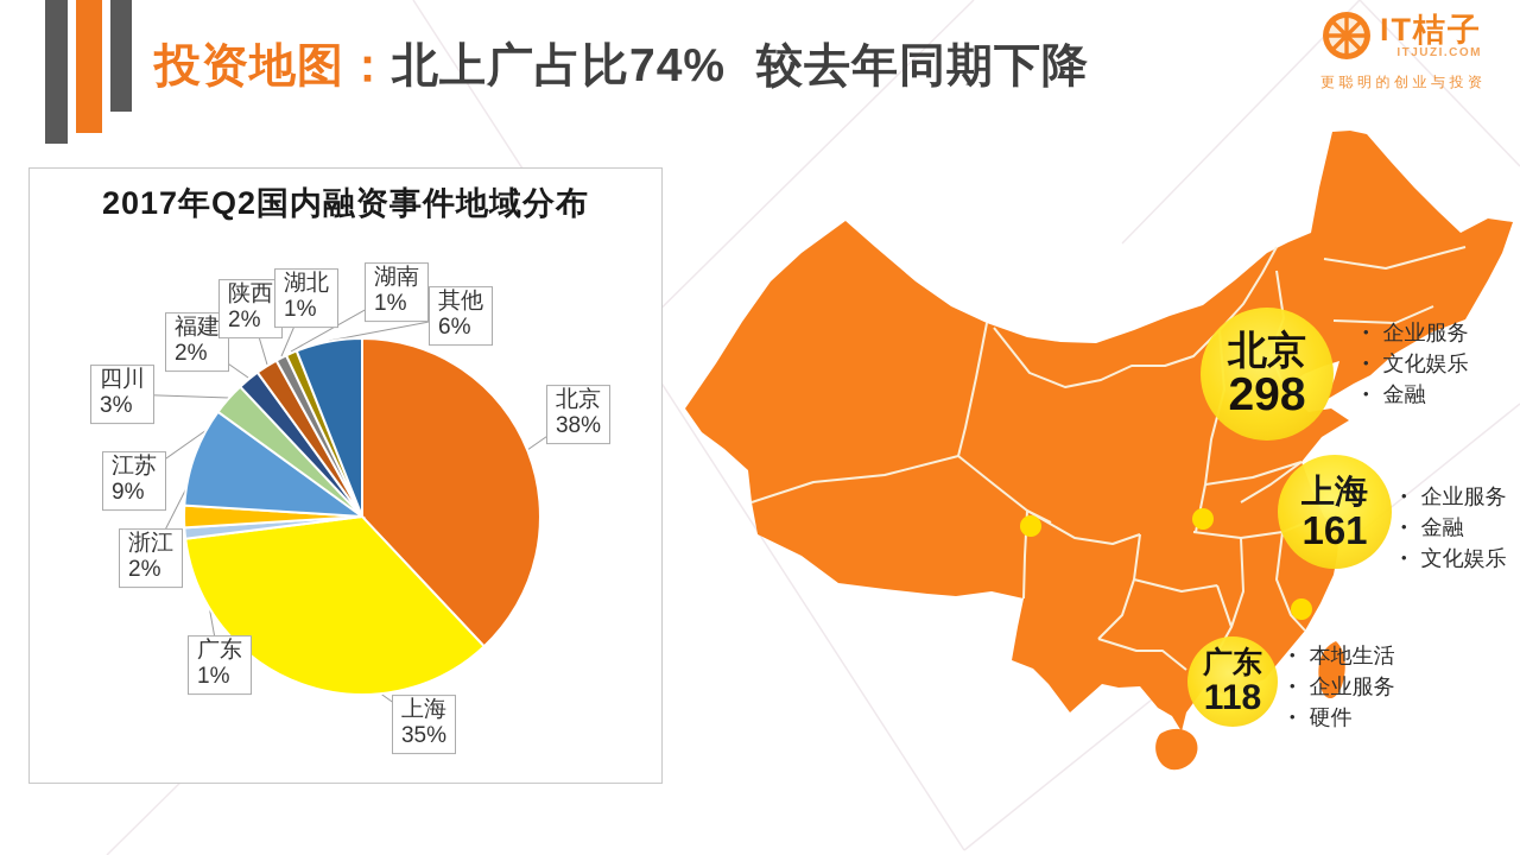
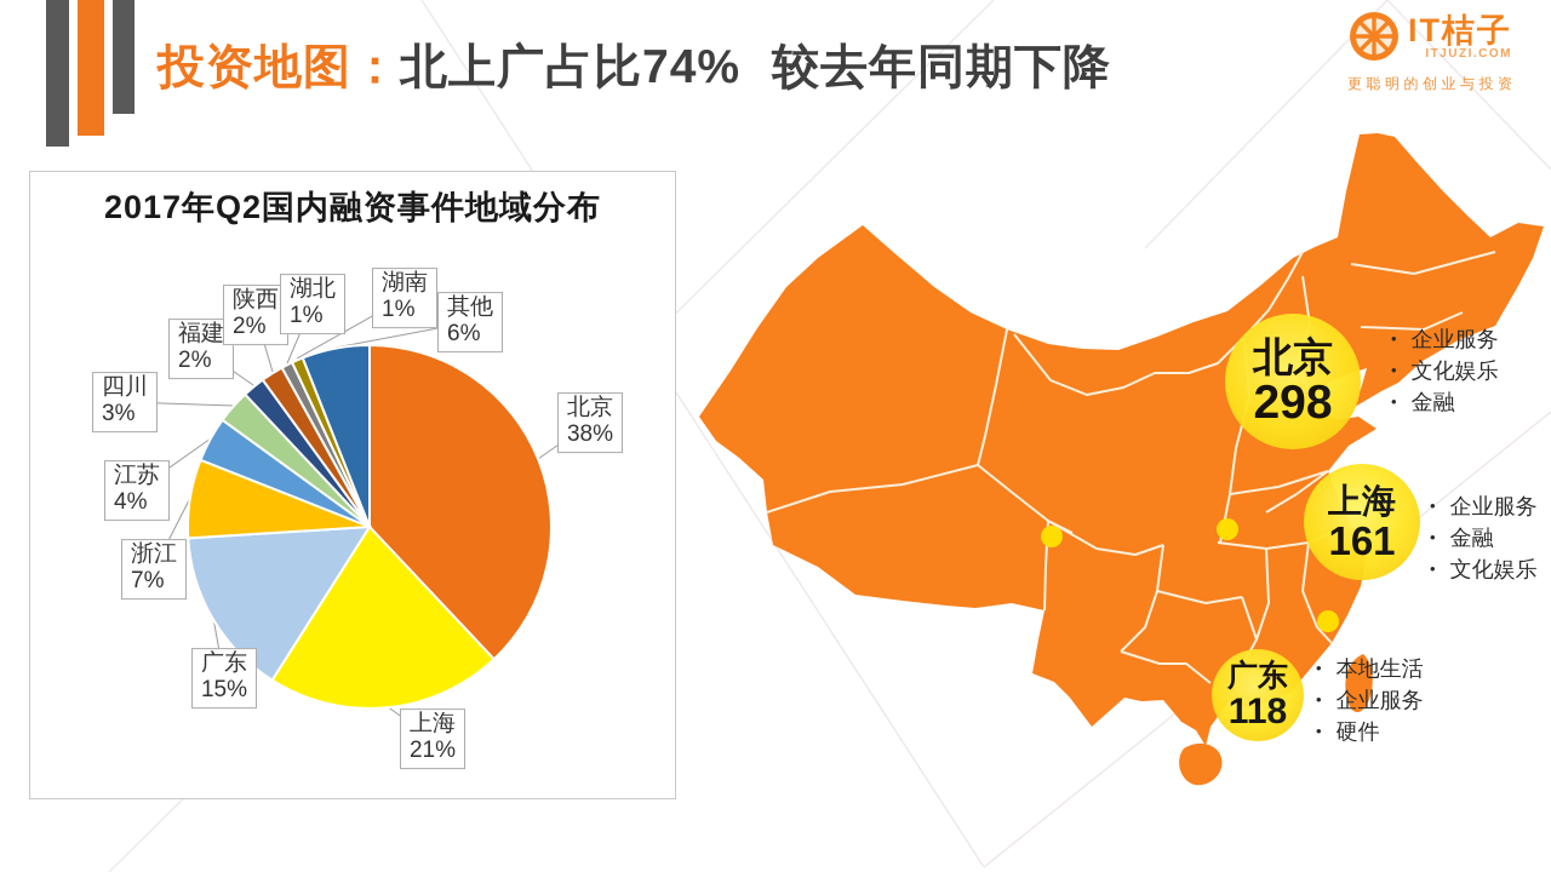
上海: 35% -> 21%
广东: 1% -> 15%
浙江: 2% -> 7%
江苏: 9% -> 4%
